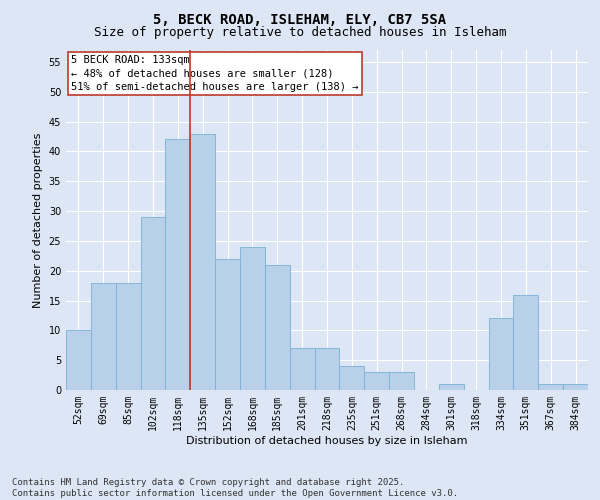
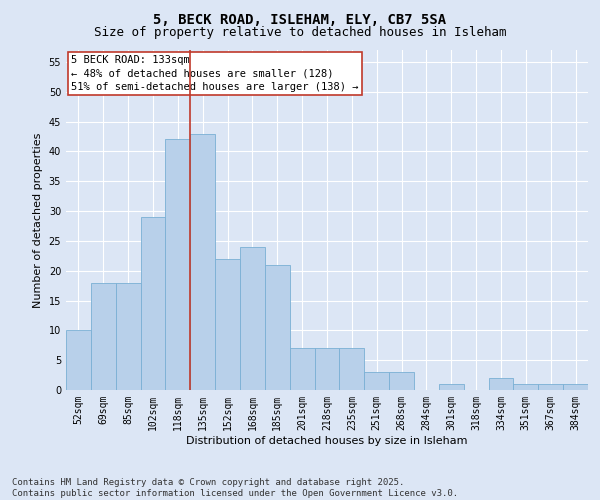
235sqm: 4 -> 7
334sqm: 12 -> 2
351sqm: 16 -> 1
